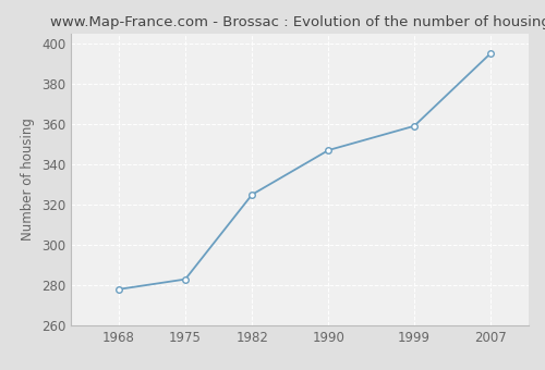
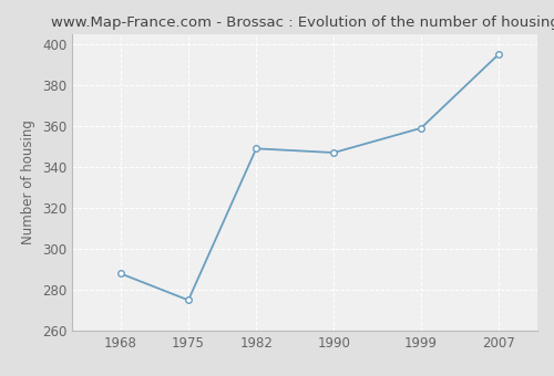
1968: 278 -> 288
1975: 283 -> 275
1982: 325 -> 349
